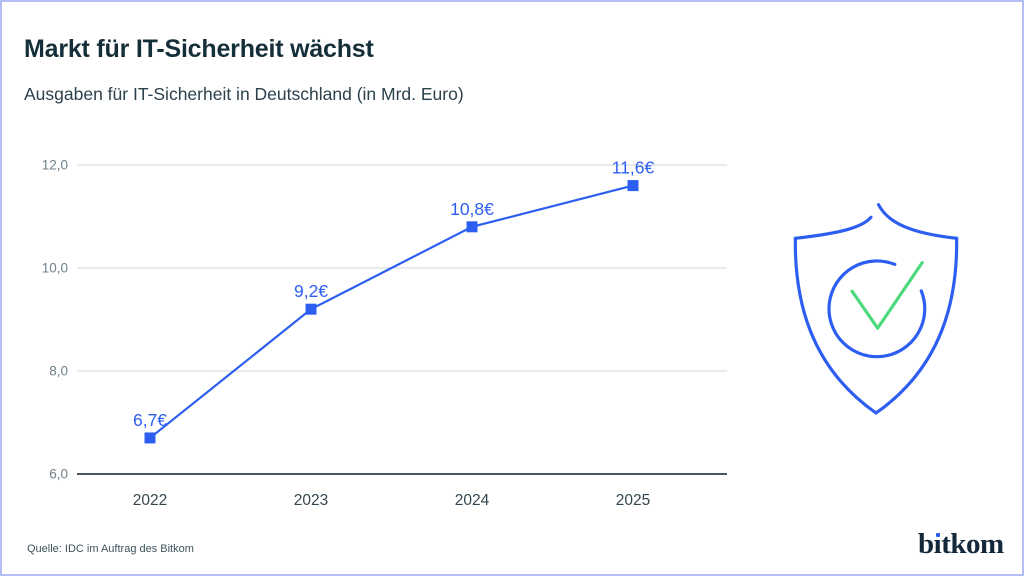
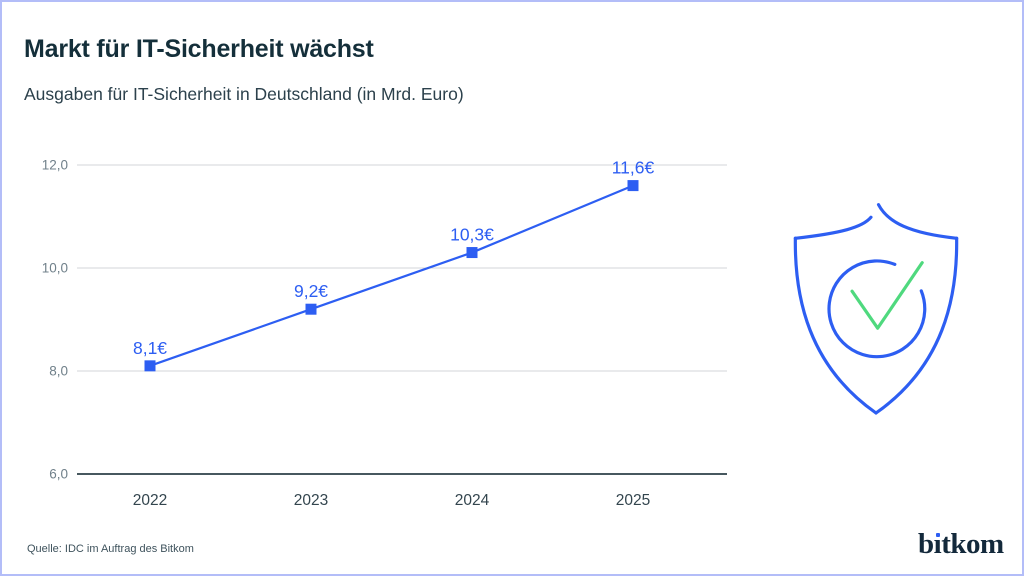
2022: 6,7 -> 8,1
2024: 10,8 -> 10,3
